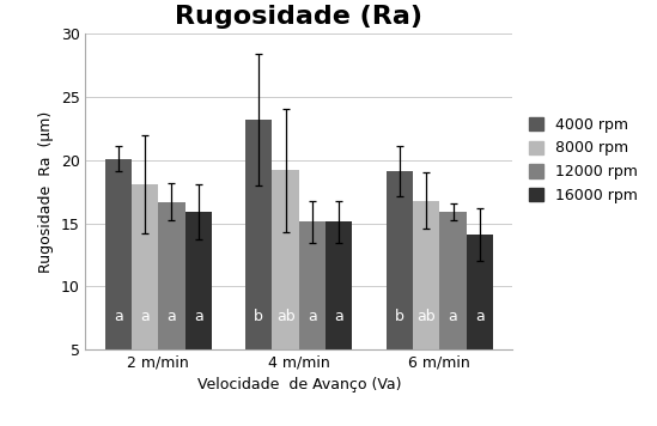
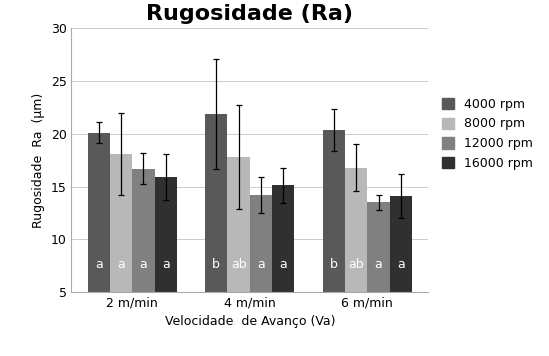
4000 rpm/4 m/min: 23.2 -> 21.9
8000 rpm/4 m/min: 19.2 -> 17.8
12000 rpm/4 m/min: 15.1 -> 14.2
4000 rpm/6 m/min: 19.1 -> 20.4
12000 rpm/6 m/min: 15.9 -> 13.5
